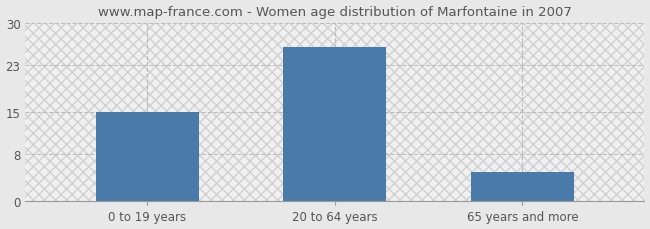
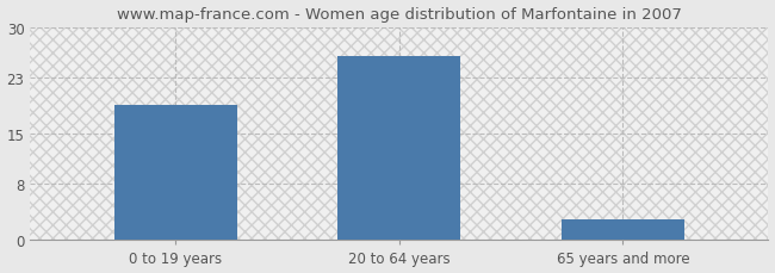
0 to 19 years: 15 -> 19
65 years and more: 5 -> 3
